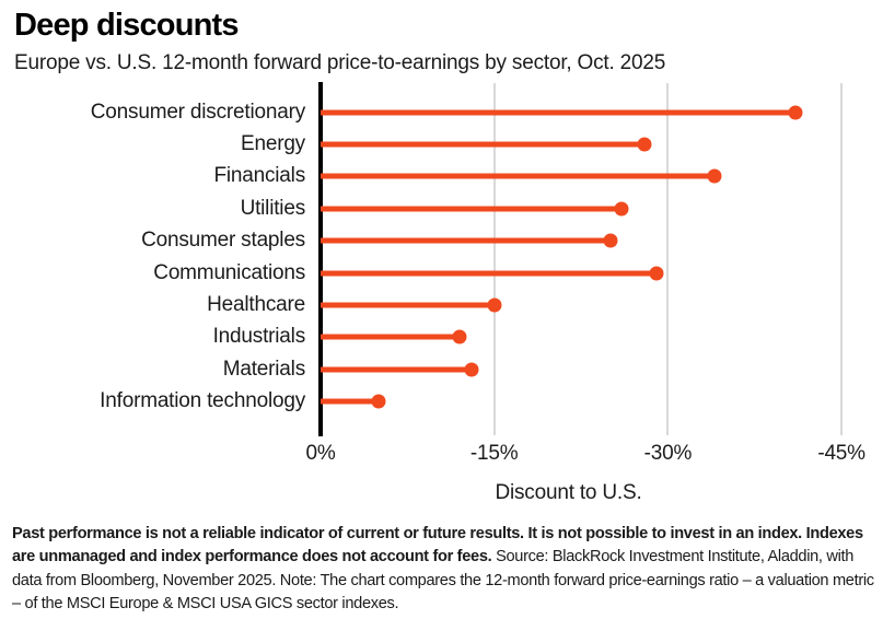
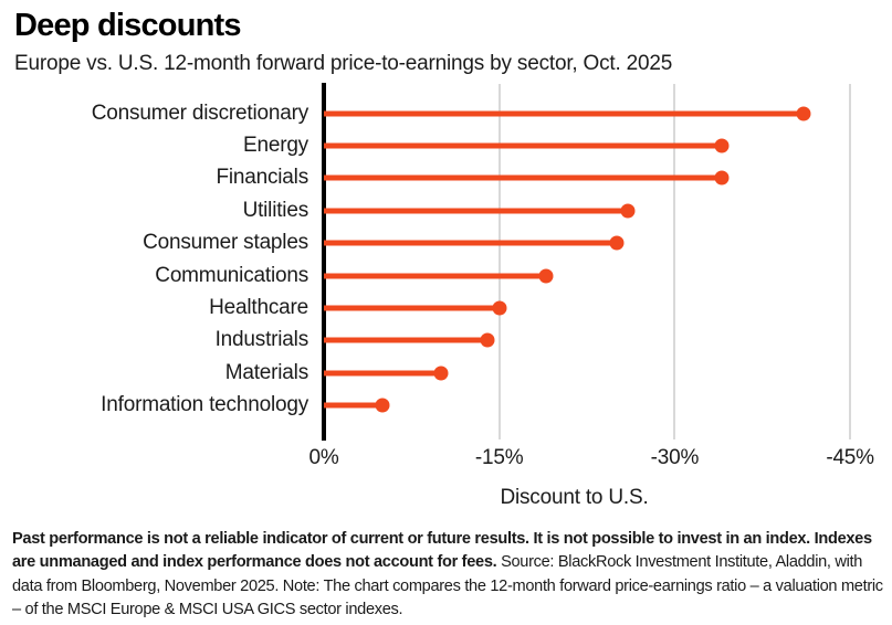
Energy: -28% -> -34%
Communications: -29% -> -19%
Industrials: -12% -> -14%
Materials: -13% -> -10%
